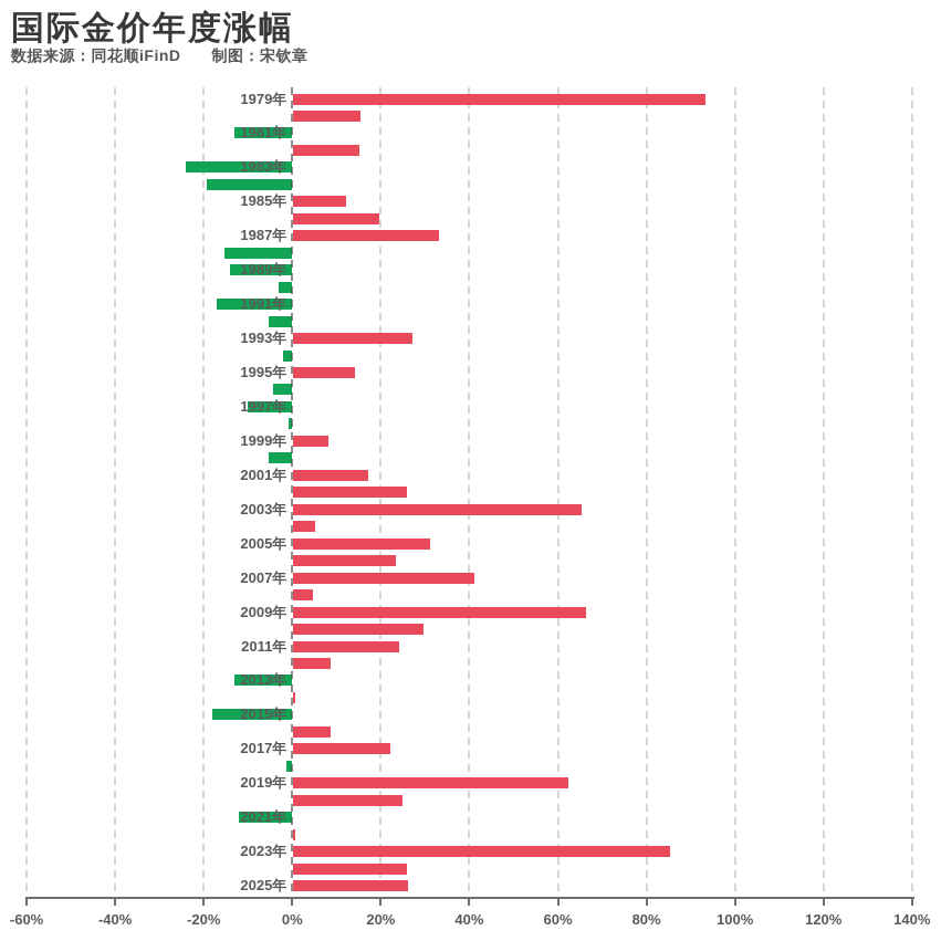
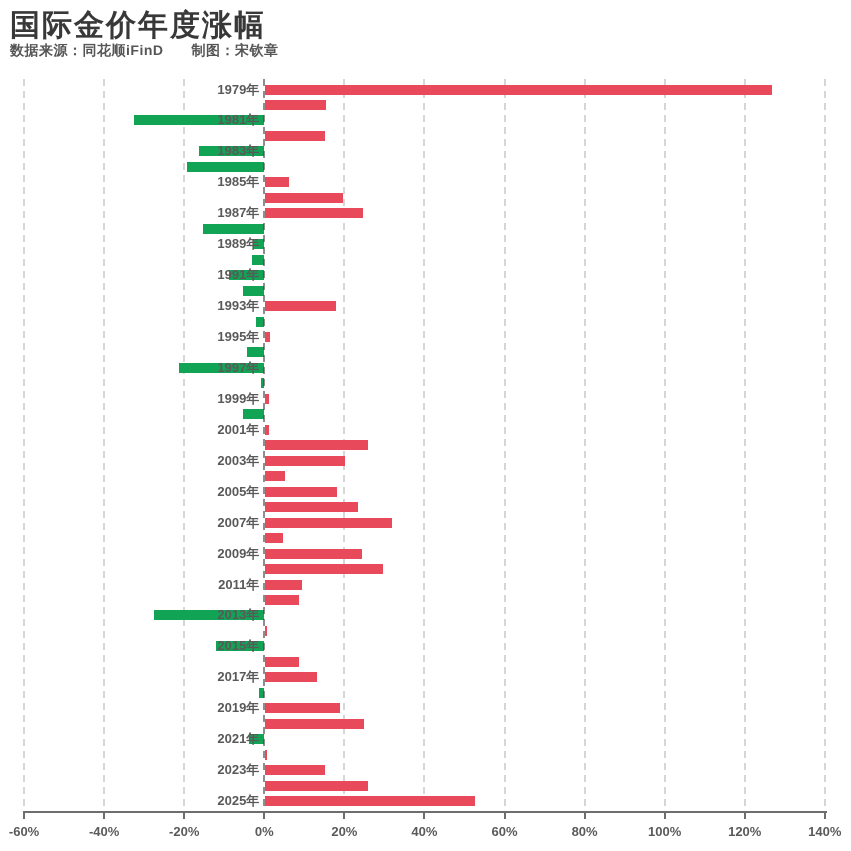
1979年: 93% -> 126%
1981年: -13% -> -33%
1983年: -24% -> -16%
1985年: 12% -> 6%
1987年: 33% -> 24%
1989年: -14% -> -3%
1991年: -17% -> -9%
1993年: 27% -> 18%
1995年: 14% -> 1%
1997年: -10% -> -21%
1999年: 8% -> 1%
2001年: 17% -> 1%
2003年: 65% -> 20%
2005年: 31% -> 18%
2007年: 41% -> 32%
2009年: 66% -> 24%
2011年: 24% -> 9%
2013年: -13% -> -28%
2015年: -18% -> -12%
2017年: 22% -> 13%
2019年: 62% -> 19%
2021年: -12% -> -4%
2023年: 85% -> 15%
2025年: 26% -> 52%
